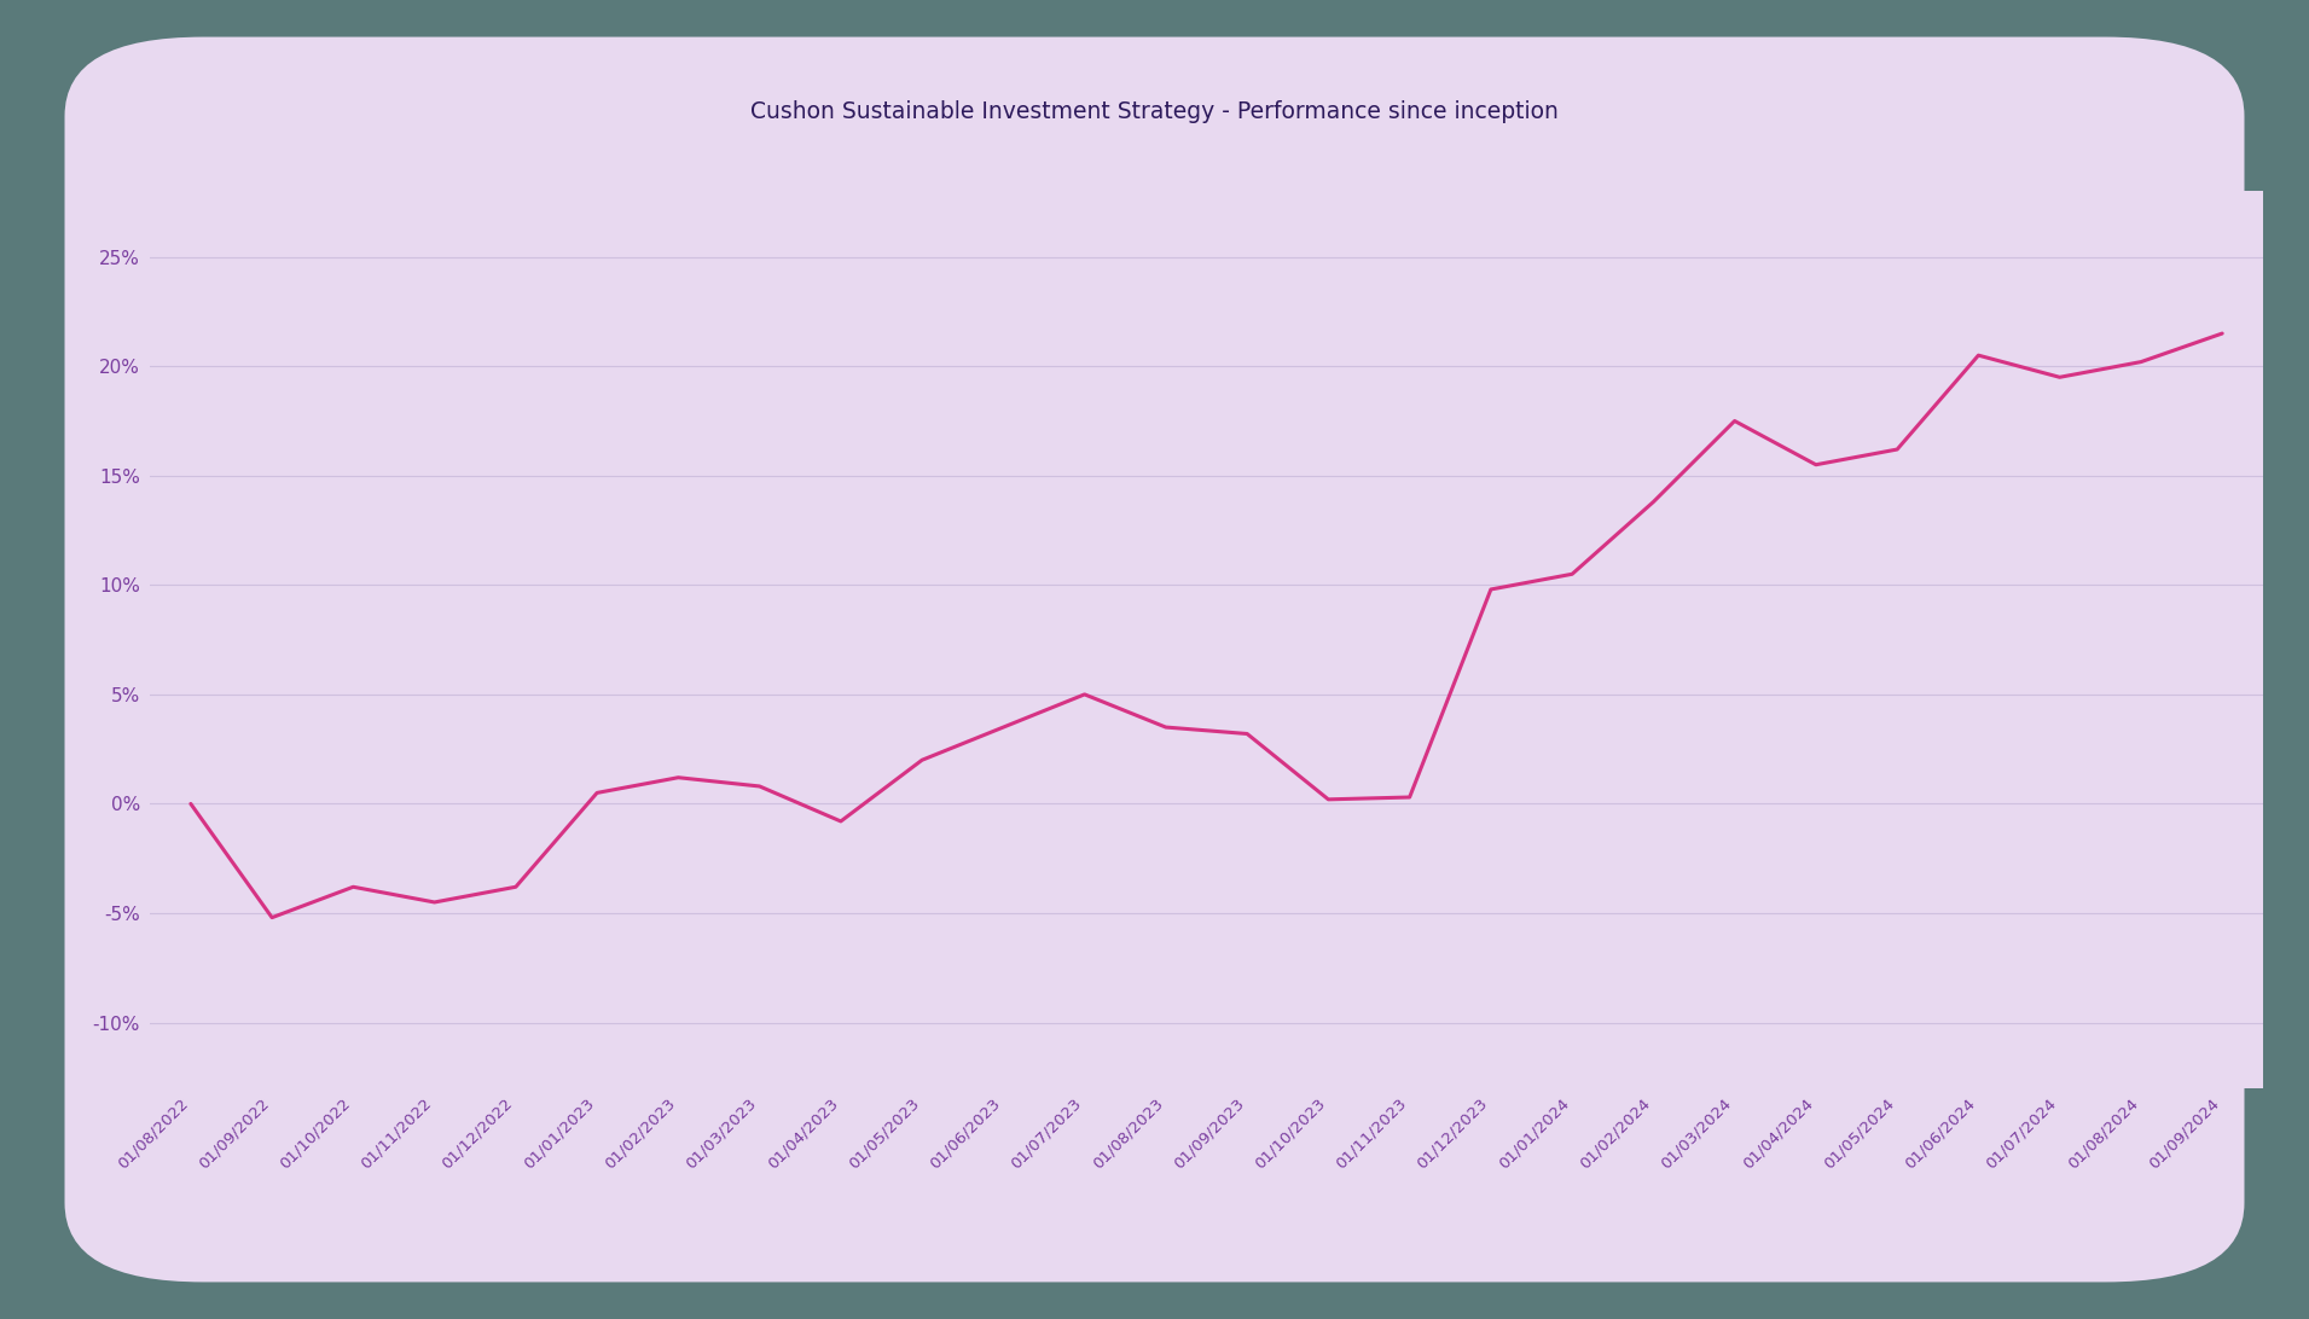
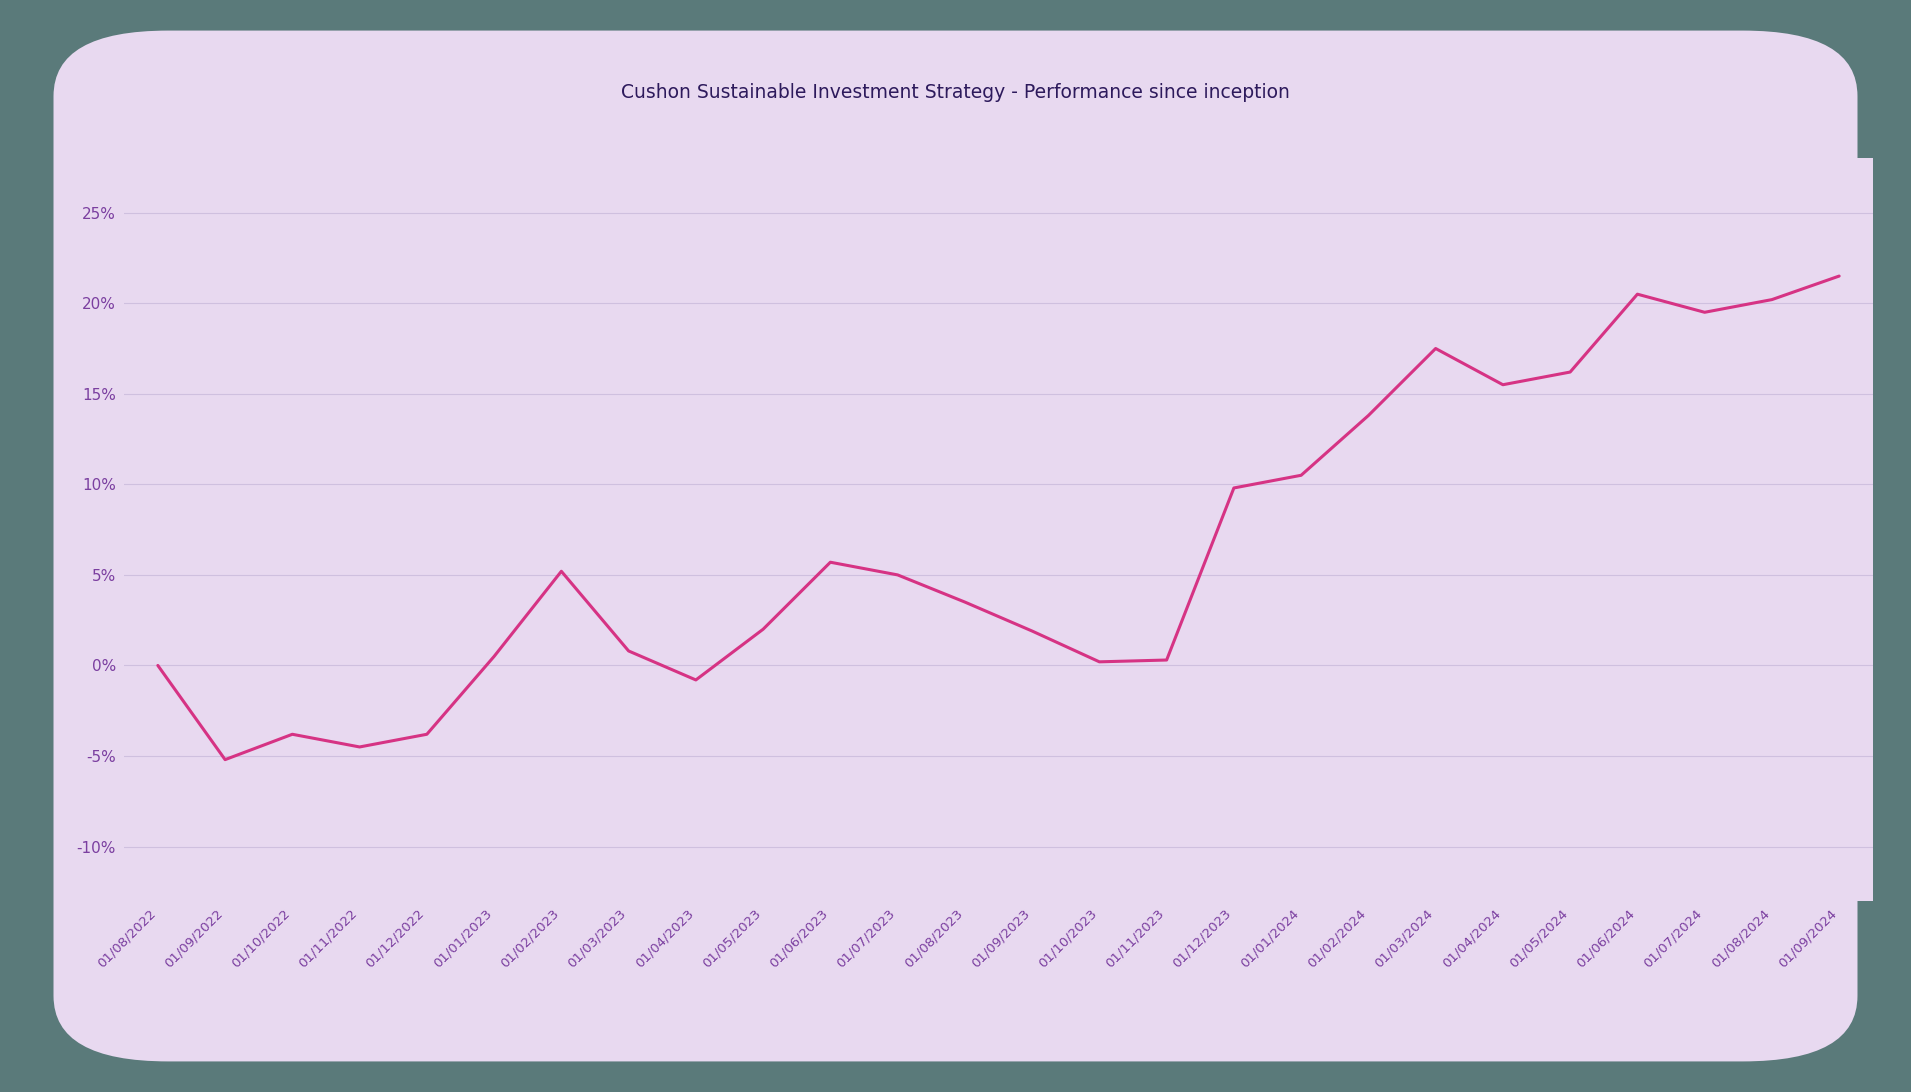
01/02/2023: 1.2% -> 5.2%
01/06/2023: 3.5% -> 5.7%
01/09/2023: 3.2% -> 1.9%
